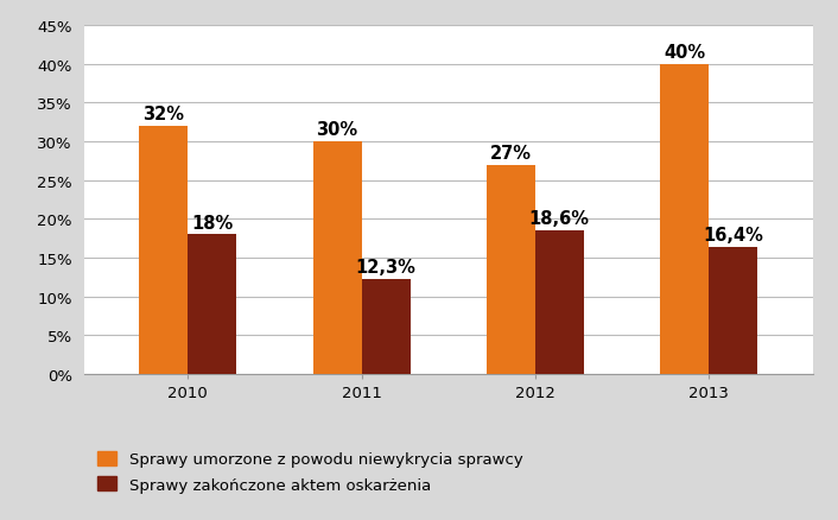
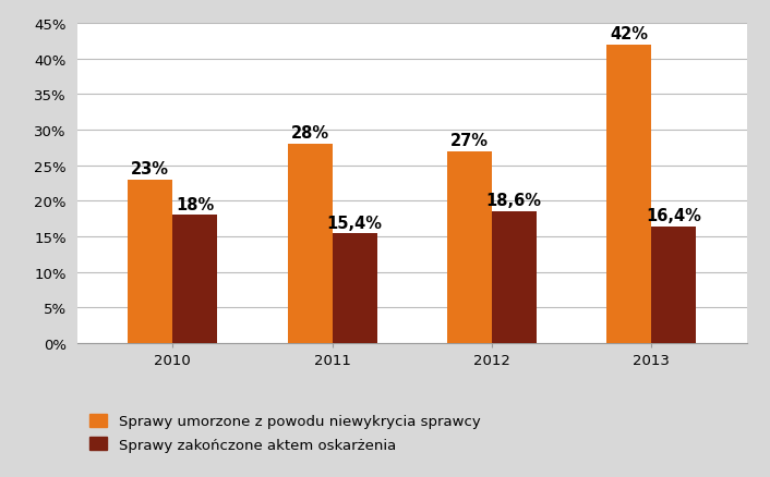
Sprawy umorzone z powodu niewykrycia sprawcy/2010: 32% -> 23%
Sprawy umorzone z powodu niewykrycia sprawcy/2011: 30% -> 28%
Sprawy zakończone aktem oskarżenia/2011: 12,3% -> 15,4%
Sprawy umorzone z powodu niewykrycia sprawcy/2013: 40% -> 42%
